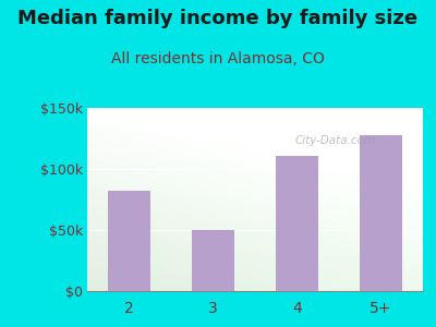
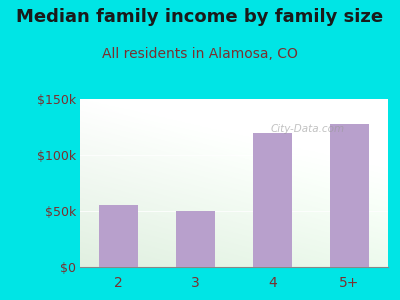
2: $82k -> $55k
4: $111k -> $120k
